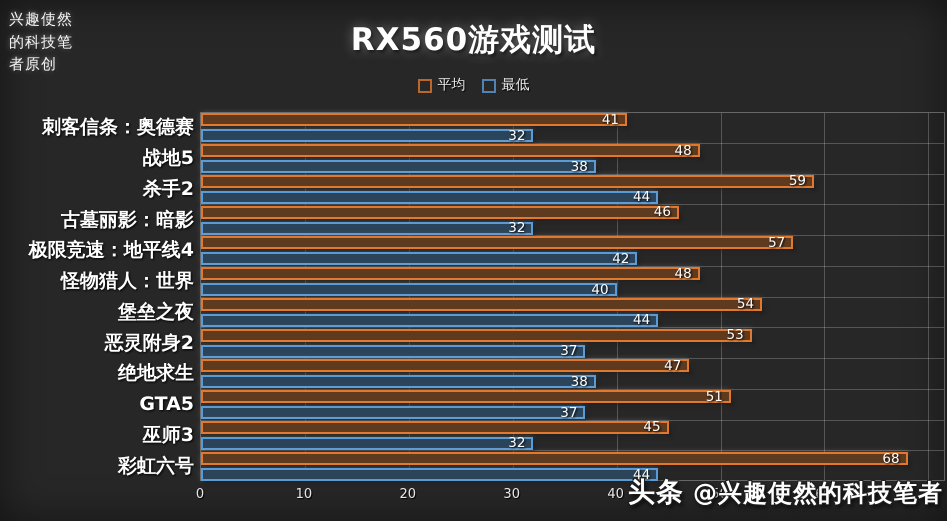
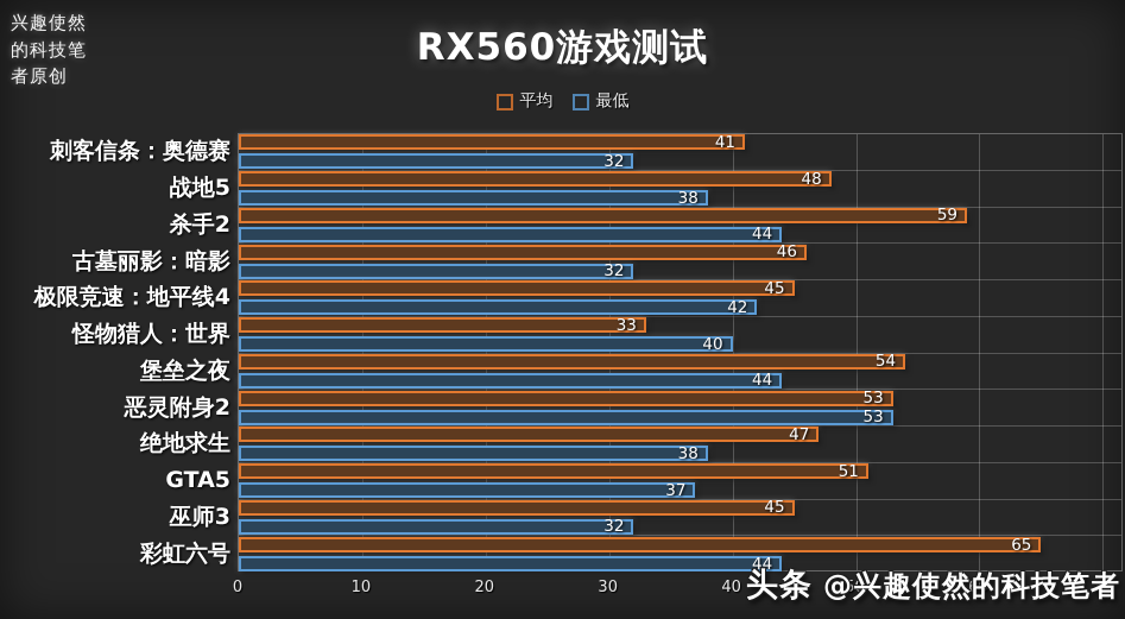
平均/极限竞速：地平线4: 57 -> 45
平均/怪物猎人：世界: 48 -> 33
最低/恶灵附身2: 37 -> 53
平均/彩虹六号: 68 -> 65
